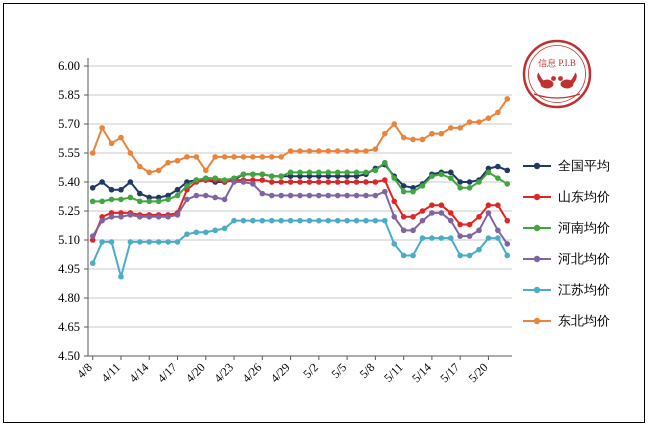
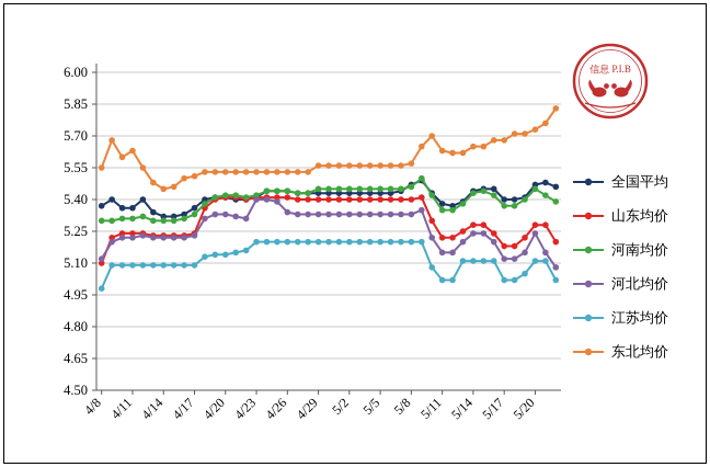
江苏均价/4/11: 4.91 -> 5.09
东北均价/4/20: 5.46 -> 5.53
